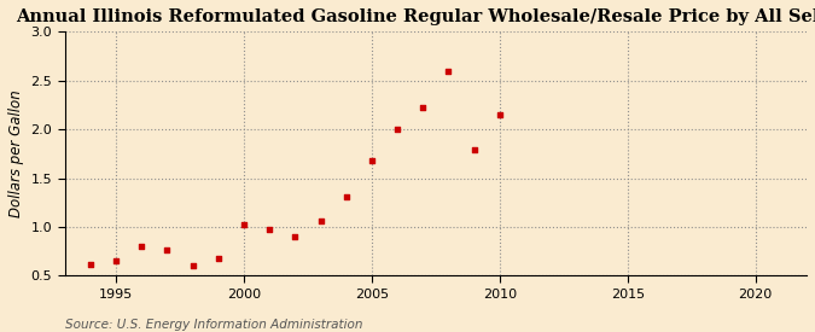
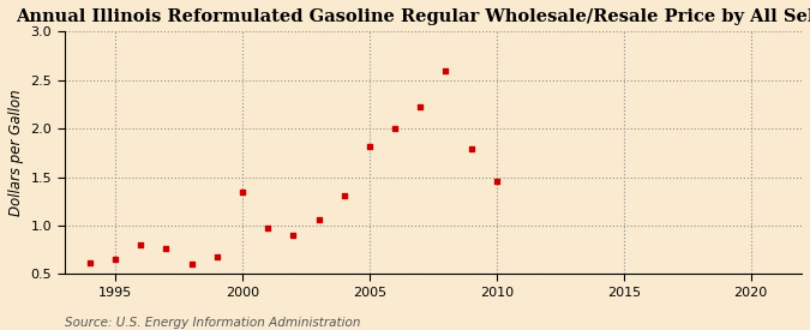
2000: 1.03 -> 1.34
2005: 1.68 -> 1.82
2010: 2.15 -> 1.46
